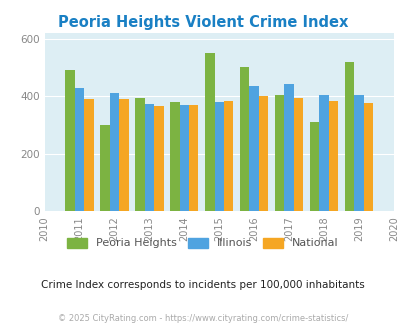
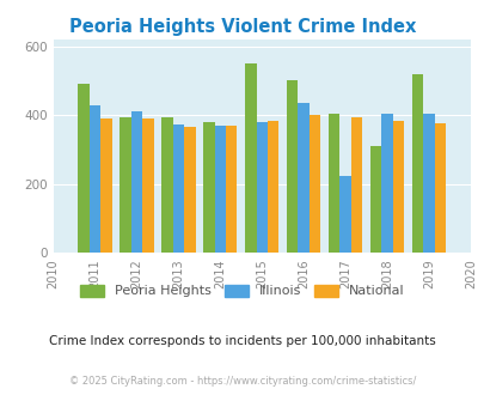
Peoria Heights/2012: 300 -> 395
Illinois/2017: 442 -> 225
